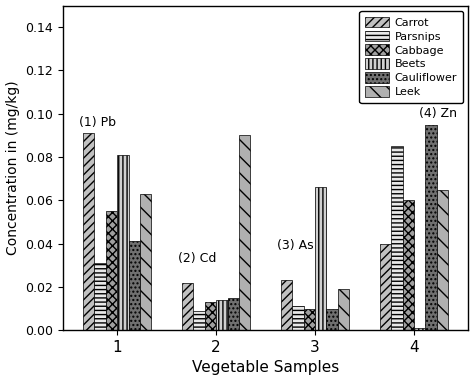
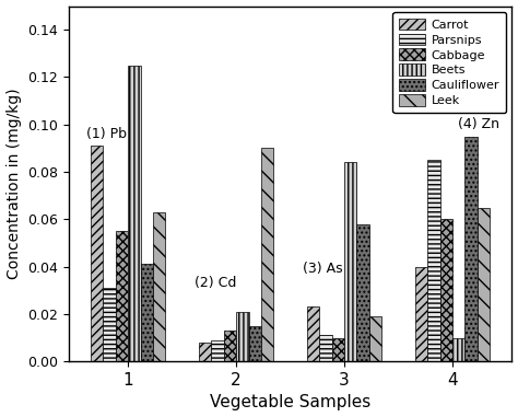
Beets/1: 0.081 -> 0.125
Carrot/2: 0.022 -> 0.008
Beets/2: 0.014 -> 0.021
Beets/3: 0.066 -> 0.084
Cauliflower/3: 0.010 -> 0.058
Beets/4: 0.001 -> 0.010
